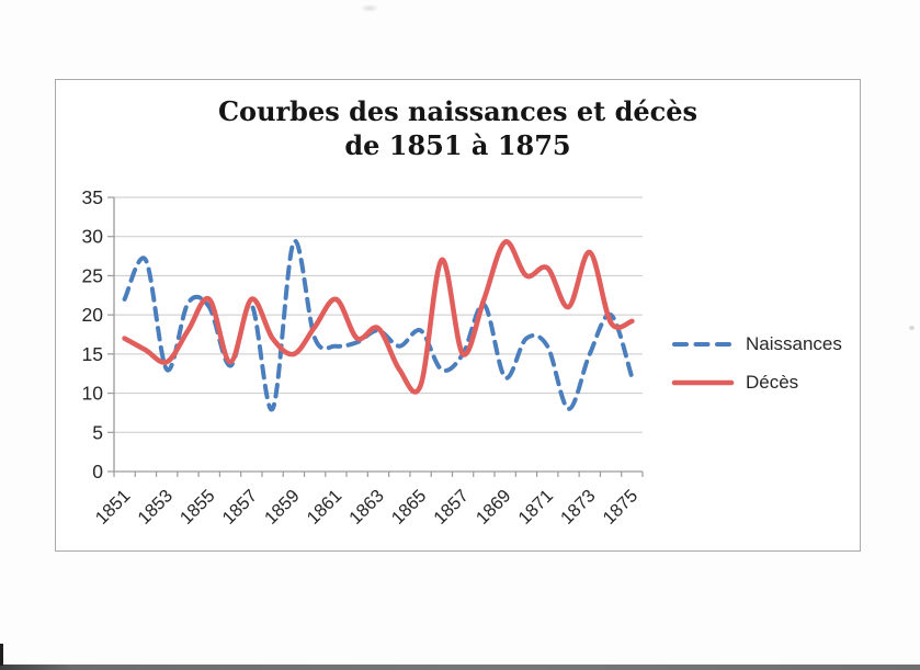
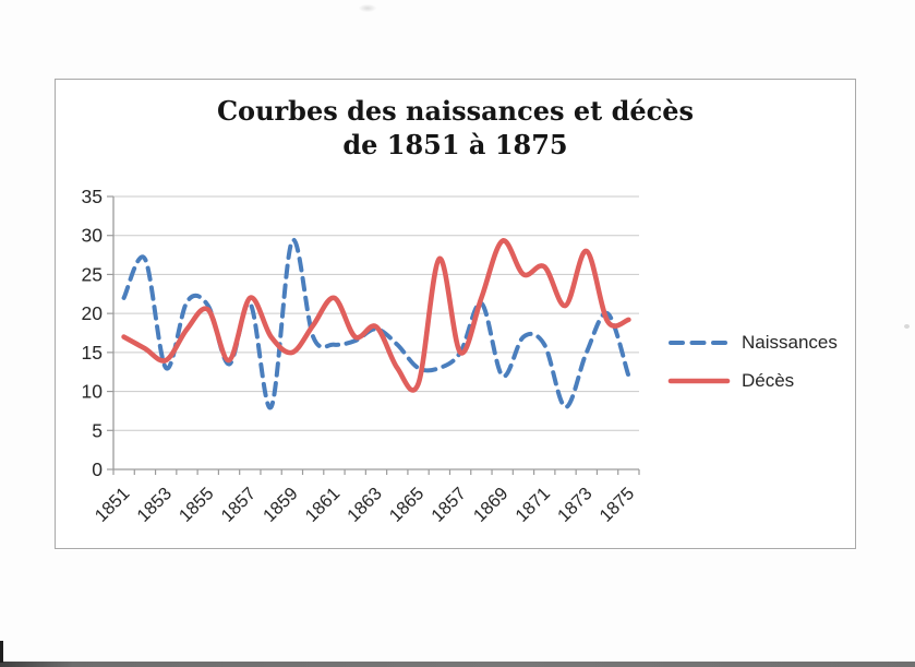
Décès/1855: 22 -> 20
Naissances/1865: 18 -> 13
